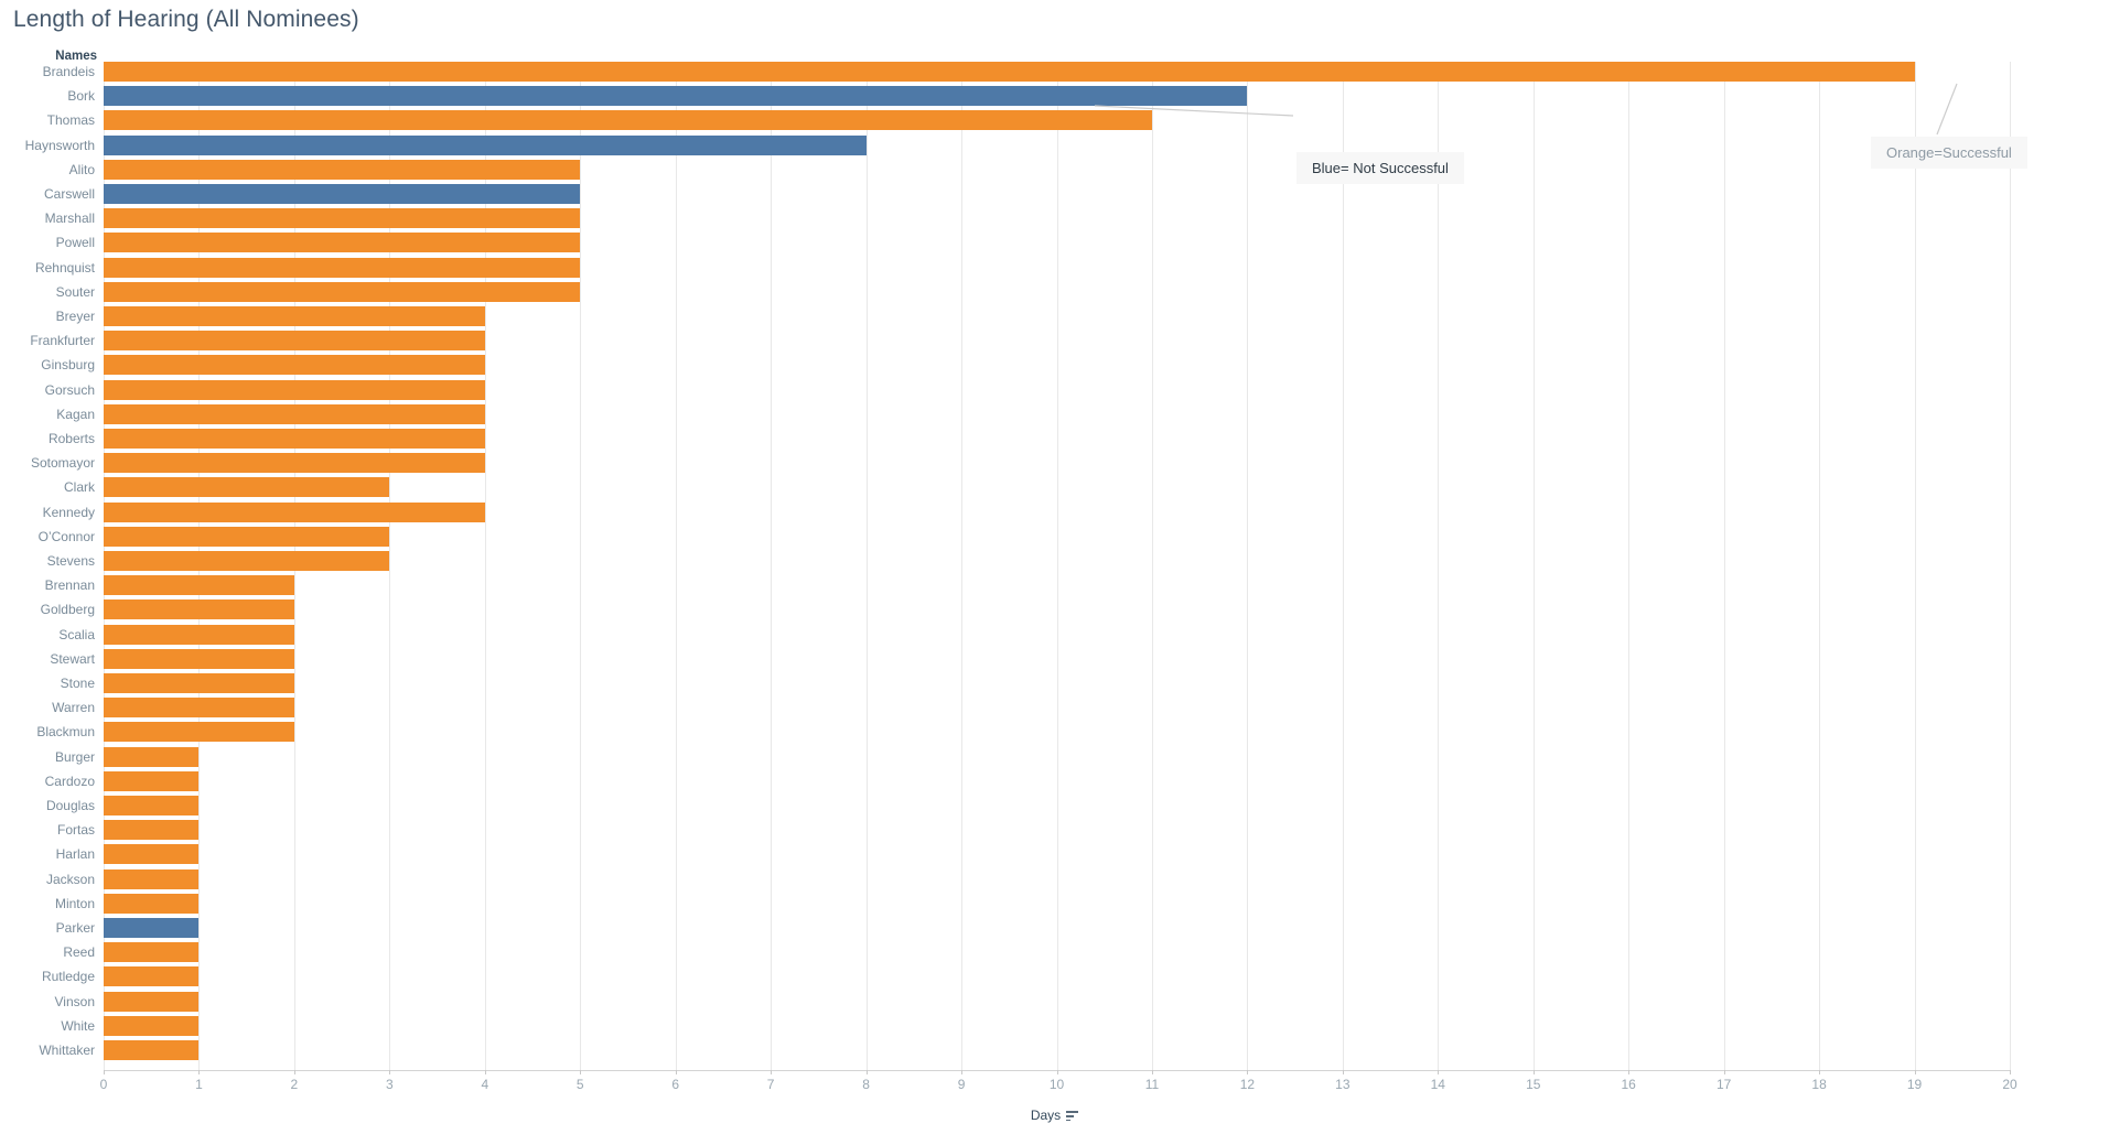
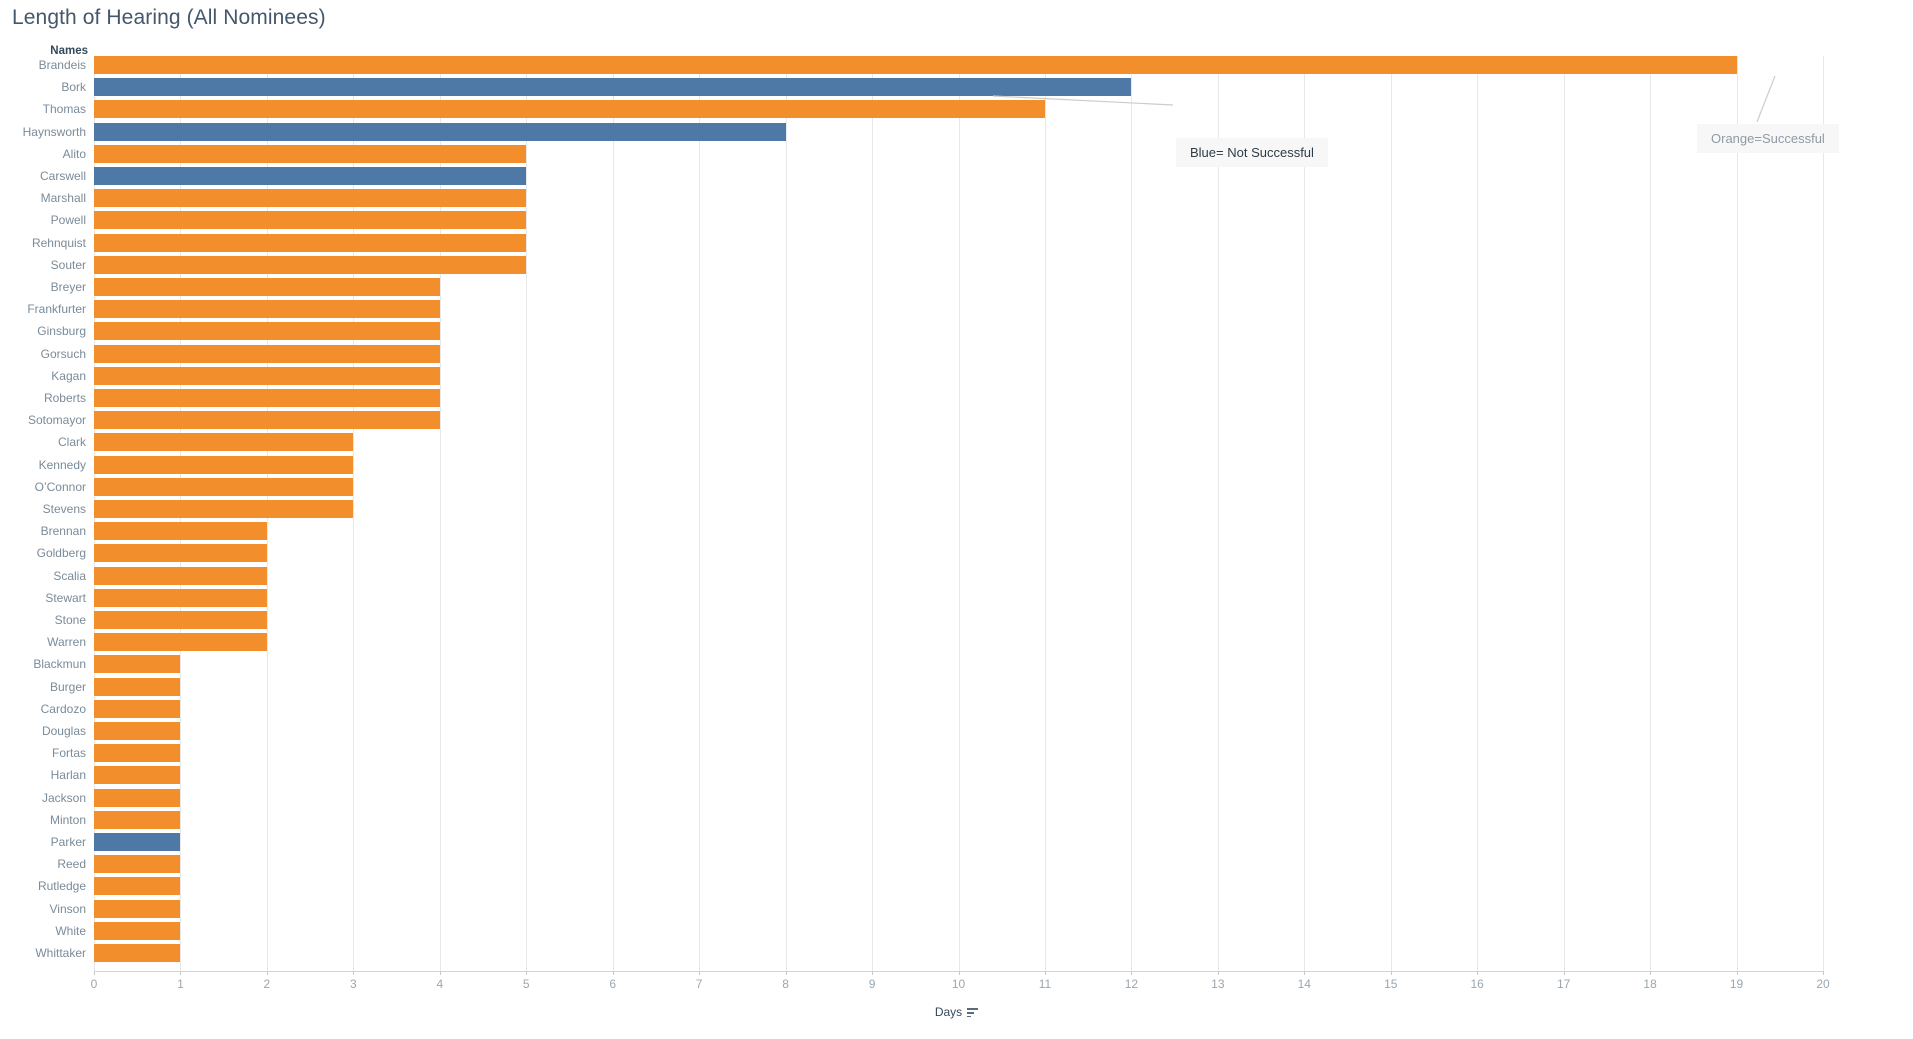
Kennedy: 4 -> 3
Blackmun: 2 -> 1
